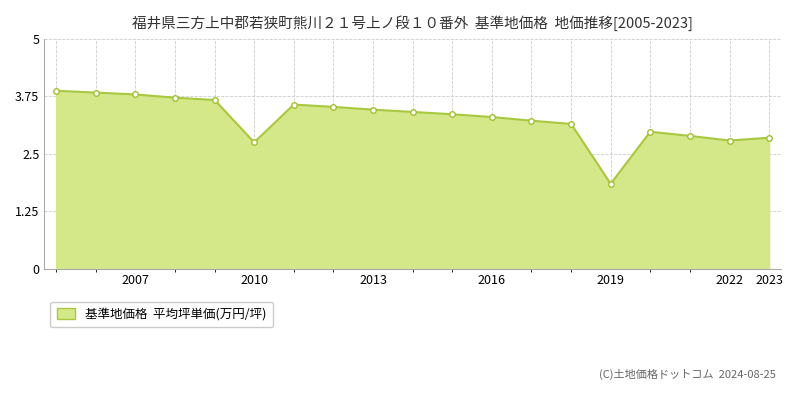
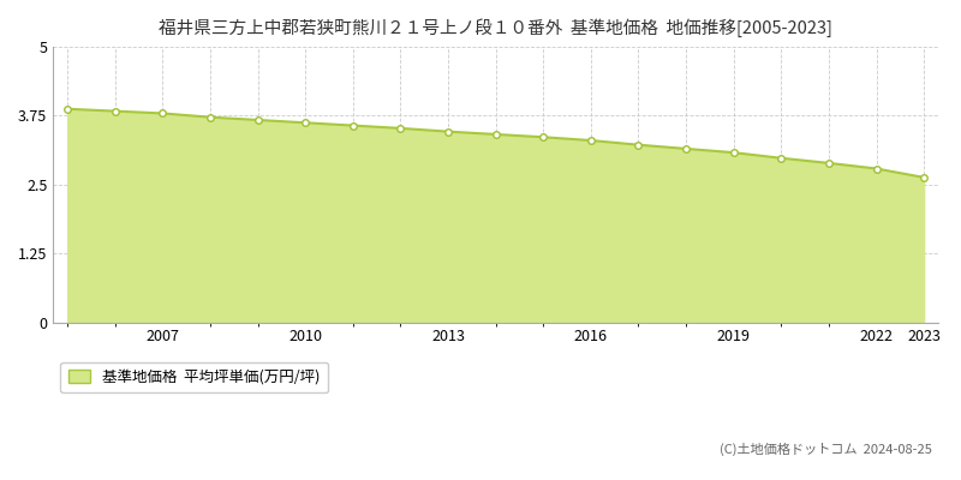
2010: 2.75 -> 3.62
2019: 1.85 -> 3.08
2023: 2.85 -> 2.63
